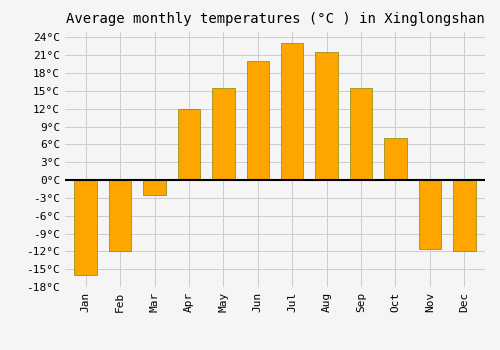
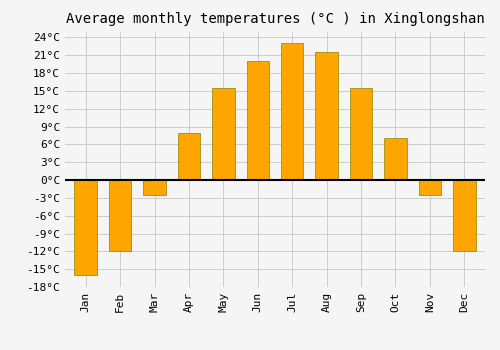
Apr: 12.0°C -> 8.0°C
Nov: -11.6°C -> -2.5°C
